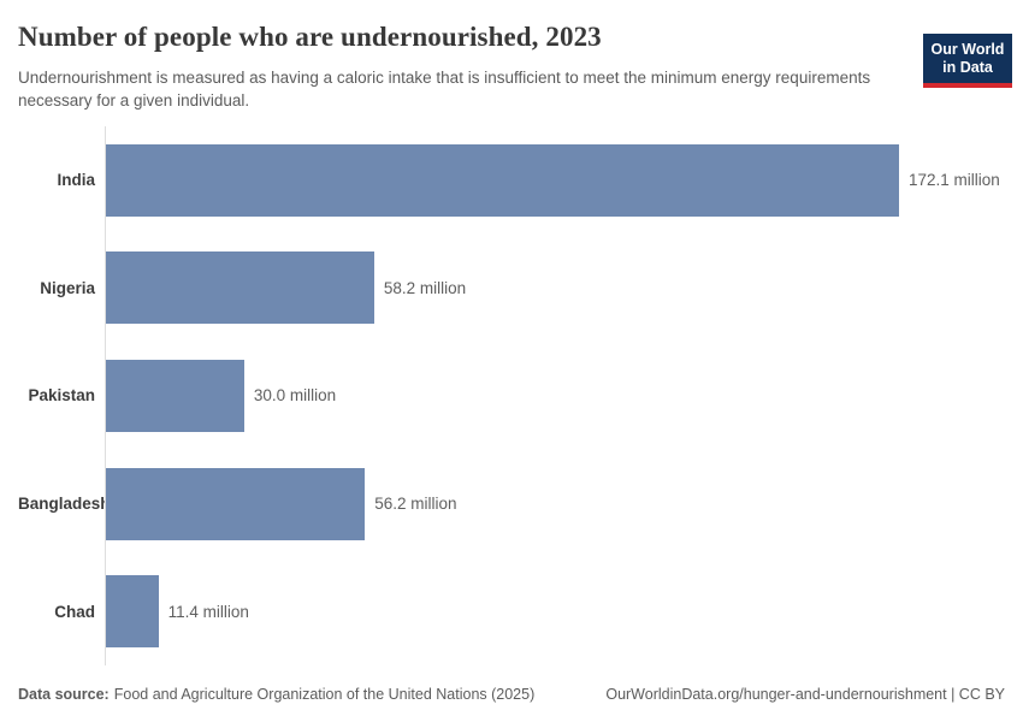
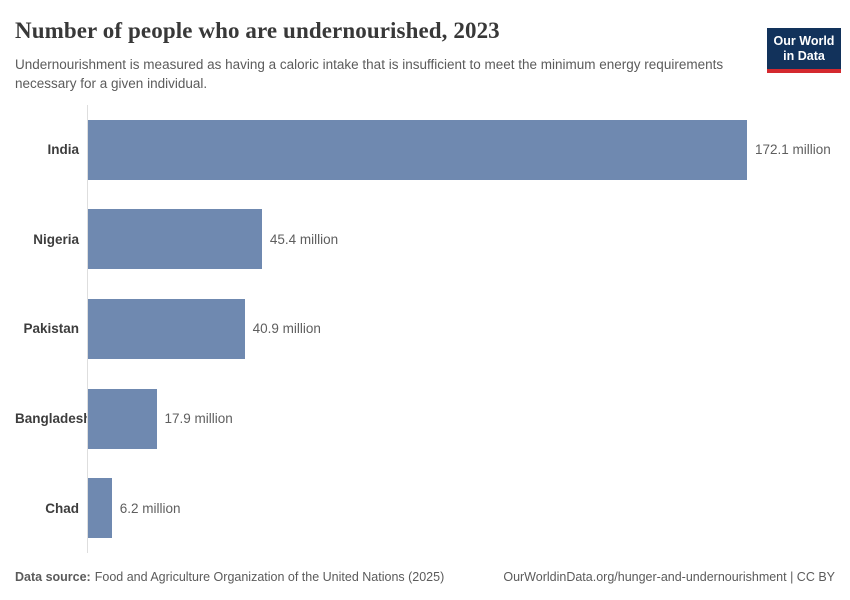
Nigeria: 58.2 -> 45.4
Pakistan: 30.0 -> 40.9
Bangladesh: 56.2 -> 17.9
Chad: 11.4 -> 6.2
